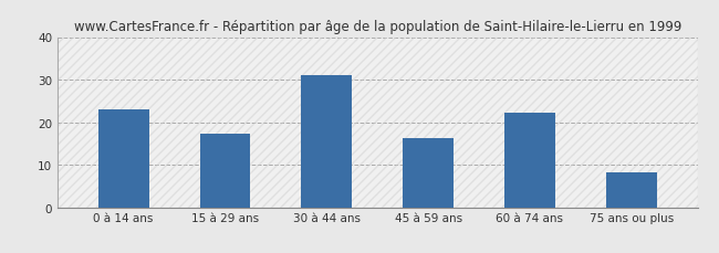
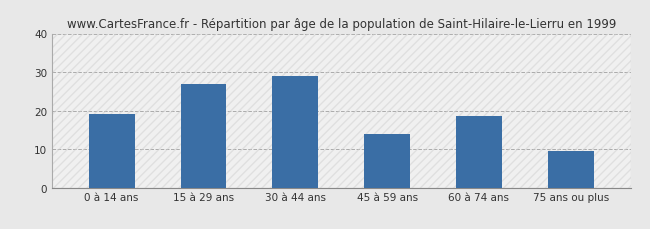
0 à 14 ans: 23.0 -> 19.0
15 à 29 ans: 17.3 -> 27.0
30 à 44 ans: 31.0 -> 29.0
45 à 59 ans: 16.3 -> 14.0
60 à 74 ans: 22.2 -> 18.5
75 ans ou plus: 8.1 -> 9.5
